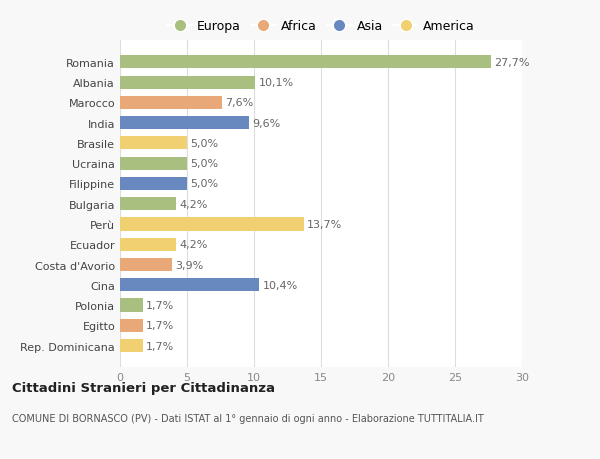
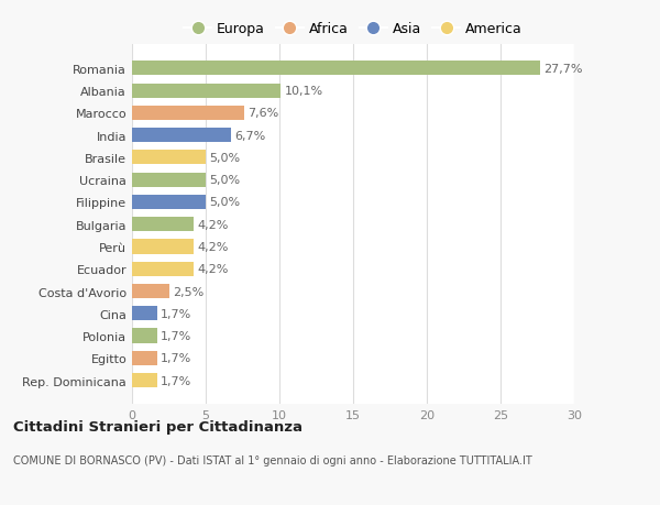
India: 9,6% -> 6,7%
Perù: 13,7% -> 4,2%
Costa d'Avorio: 3,9% -> 2,5%
Cina: 10,4% -> 1,7%
